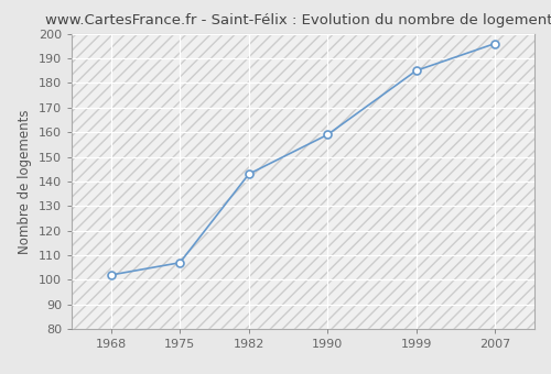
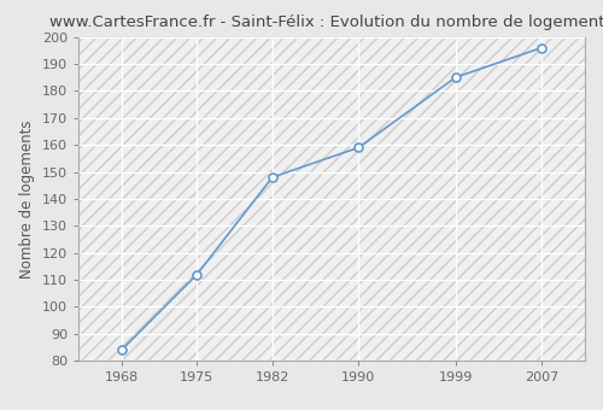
1968: 102 -> 84
1975: 107 -> 112
1982: 143 -> 148
